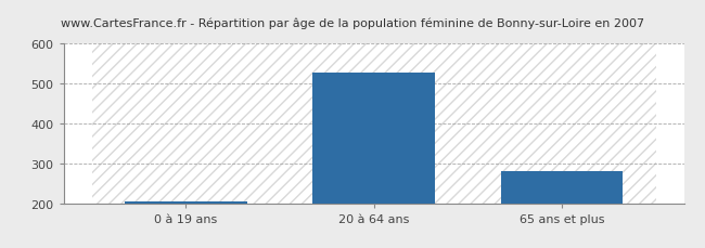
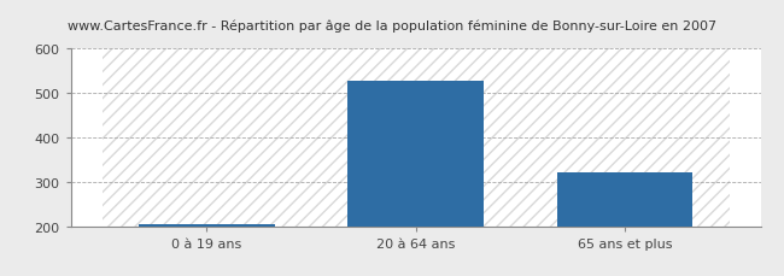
65 ans et plus: 280 -> 321
